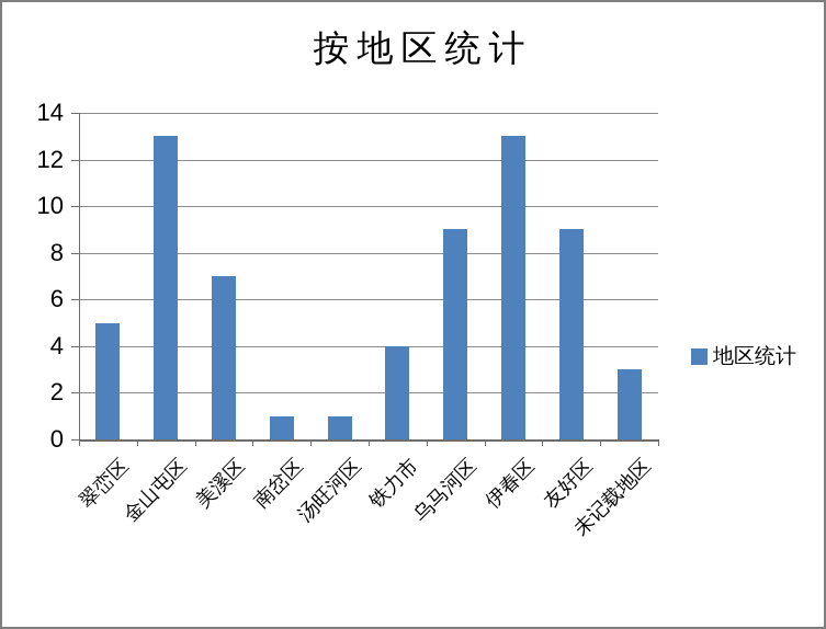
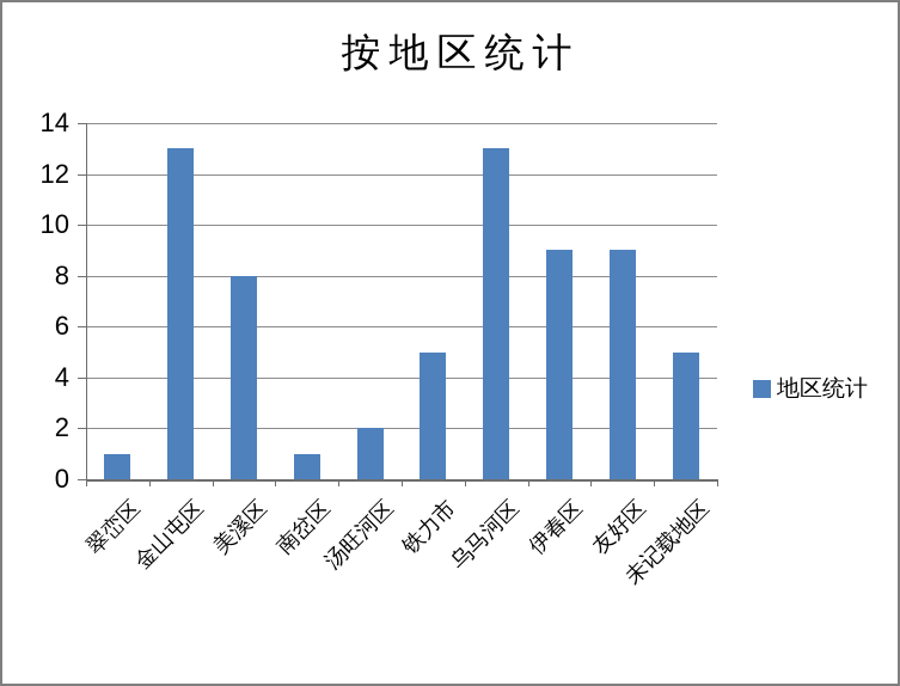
翠峦区: 5 -> 1
美溪区: 7 -> 8
汤旺河区: 1 -> 2
铁力市: 4 -> 5
乌马河区: 9 -> 13
伊春区: 13 -> 9
未记载地区: 3 -> 5
